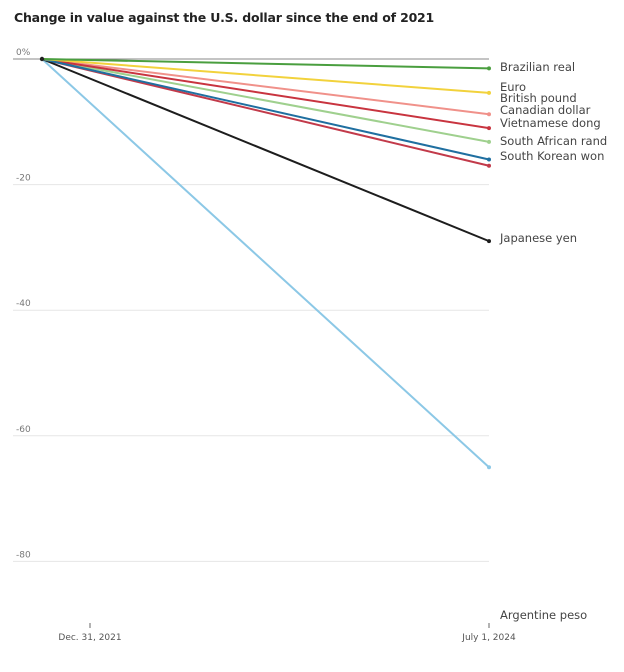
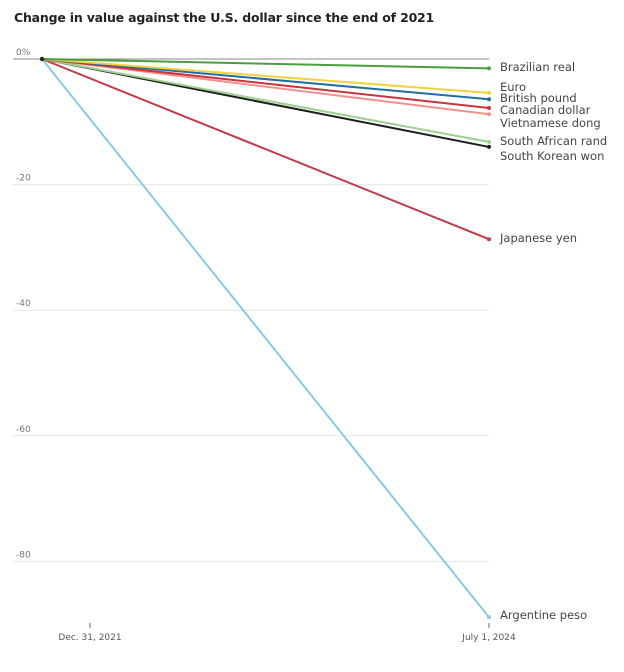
British pound/July 1, 2024: -16% -> -6%
Canadian dollar/July 1, 2024: -11% -> -8%
South Korean won/July 1, 2024: -29% -> -14%
Japanese yen/July 1, 2024: -17% -> -29%
Argentine peso/July 1, 2024: -65% -> -89%
